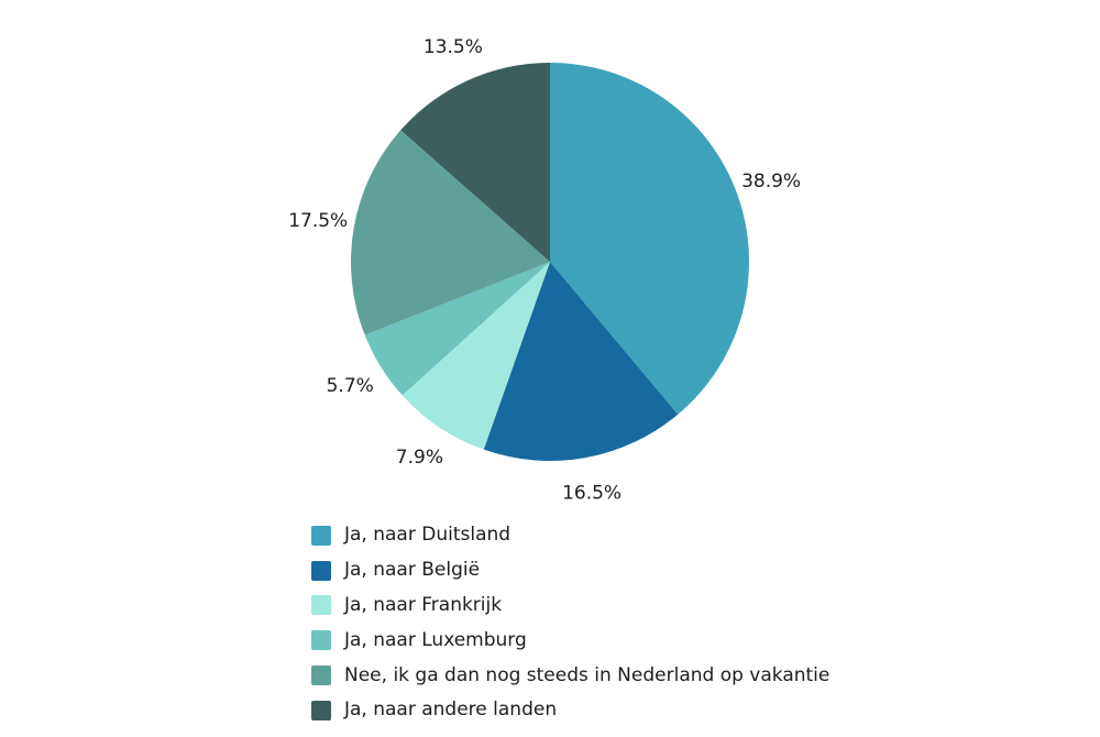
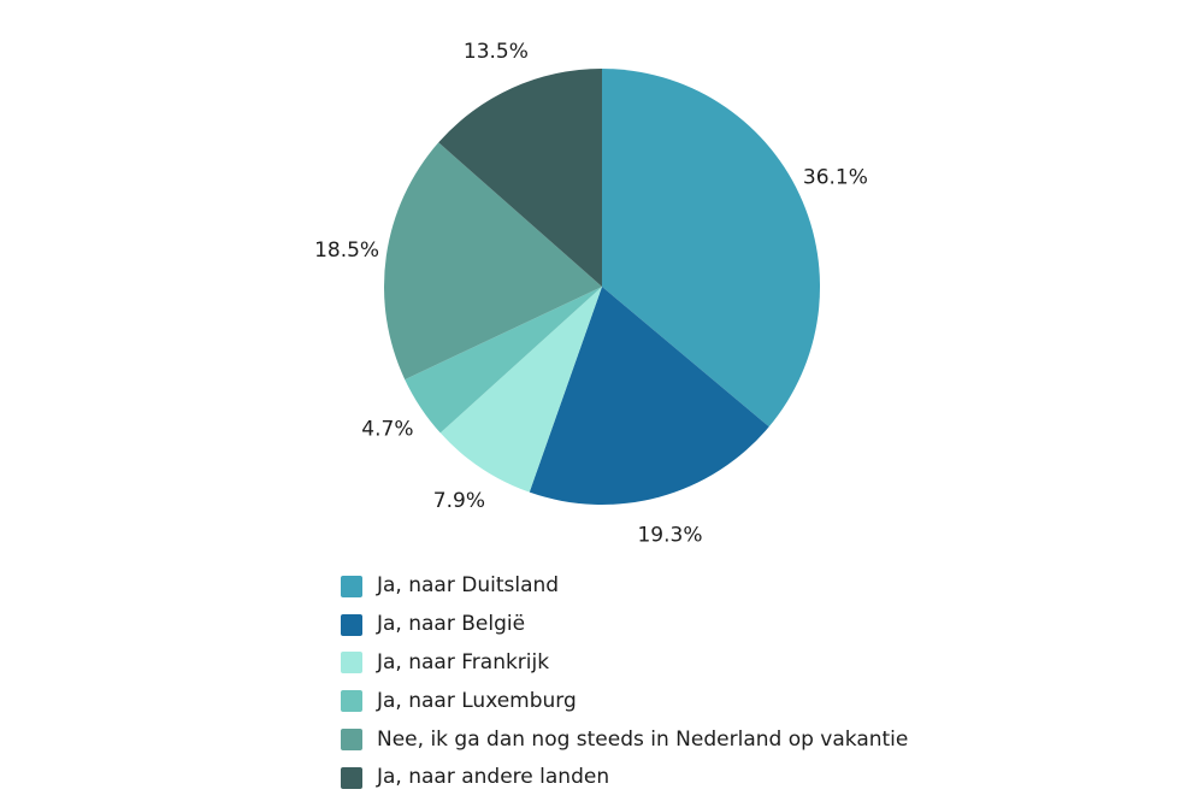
Ja, naar Duitsland: 38.9% -> 36.1%
Ja, naar België: 16.5% -> 19.3%
Ja, naar Luxemburg: 5.7% -> 4.7%
Nee, ik ga dan nog steeds in Nederland op vakantie: 17.5% -> 18.5%
